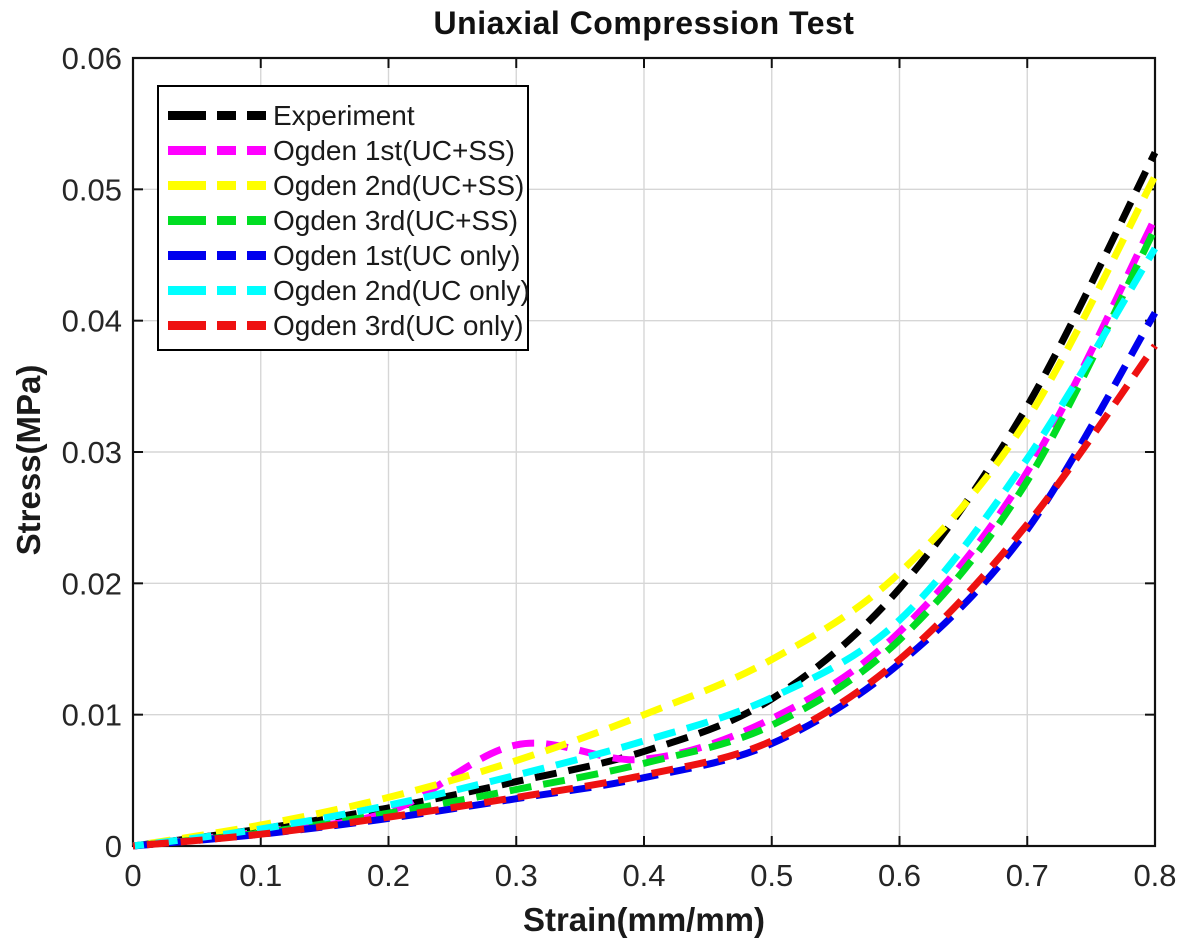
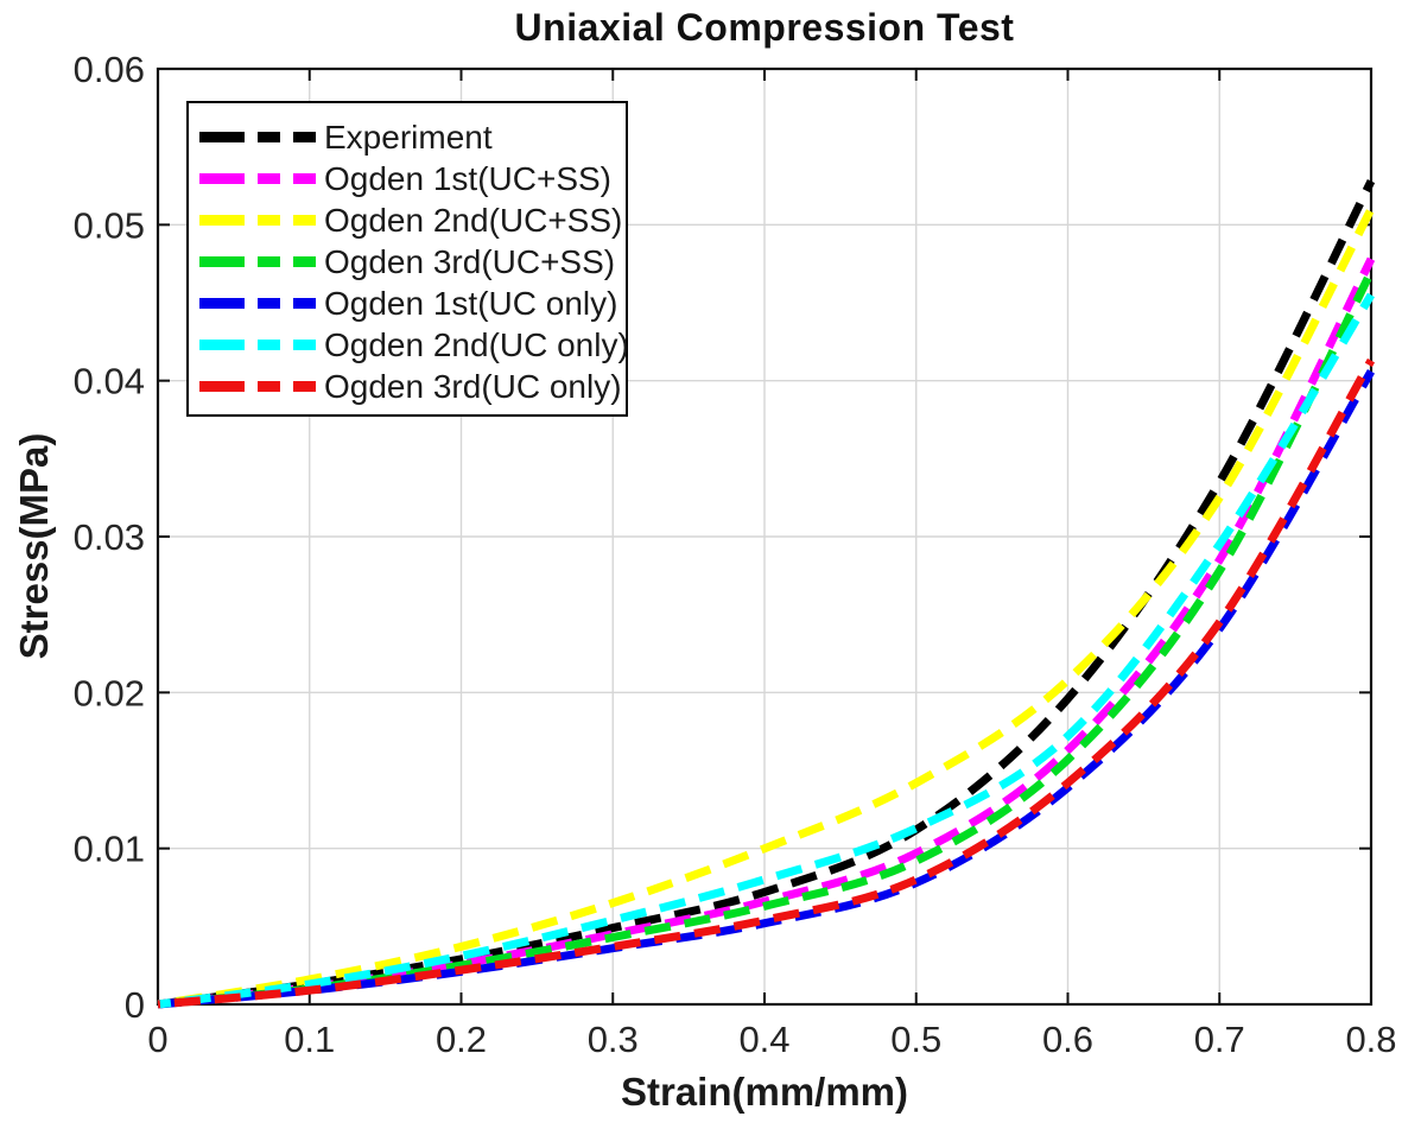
Ogden 1st(UC+SS)/0.3: 0.0077 -> 0.0045
Ogden 3rd(UC only)/0.8: 0.0381 -> 0.0413
